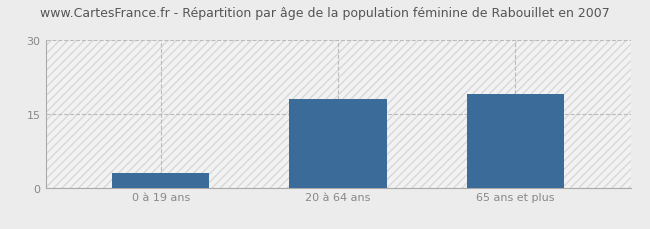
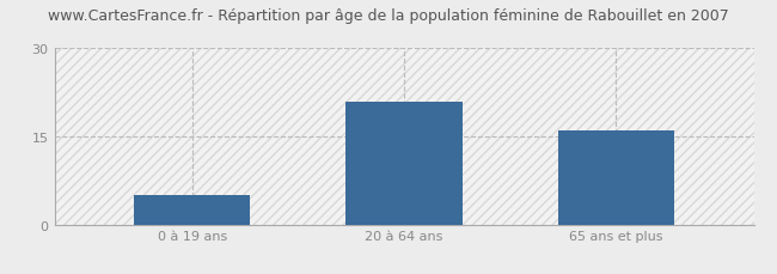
0 à 19 ans: 3 -> 5
20 à 64 ans: 18 -> 21
65 ans et plus: 19 -> 16
